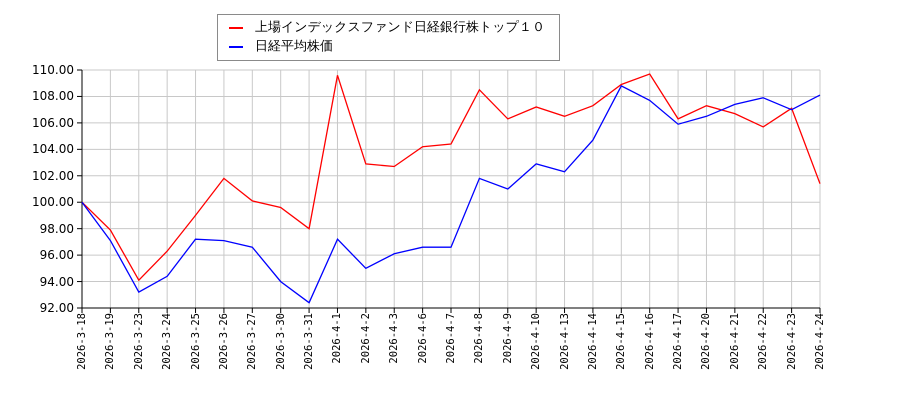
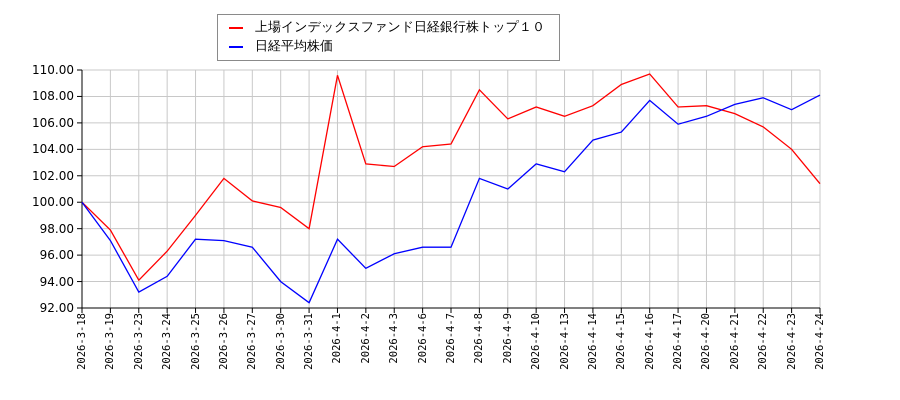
日経平均株価/2026-4-15: 108.8 -> 105.3
上場インデックスファンド日経銀行株トップ１０/2026-4-17: 106.3 -> 107.2
上場インデックスファンド日経銀行株トップ１０/2026-4-23: 107.1 -> 104.0
